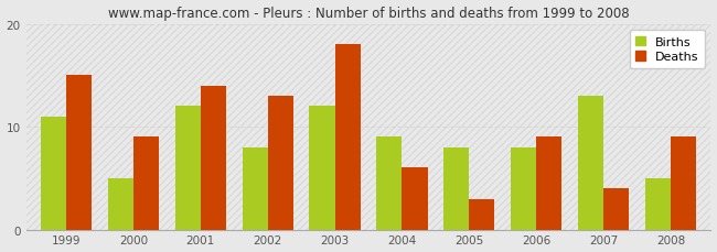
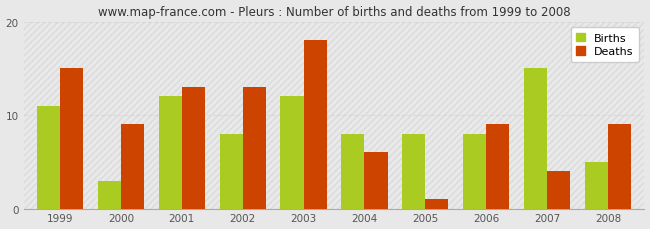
Births/2000: 5 -> 3
Deaths/2001: 14 -> 13
Births/2004: 9 -> 8
Deaths/2005: 3 -> 1
Births/2007: 13 -> 15
